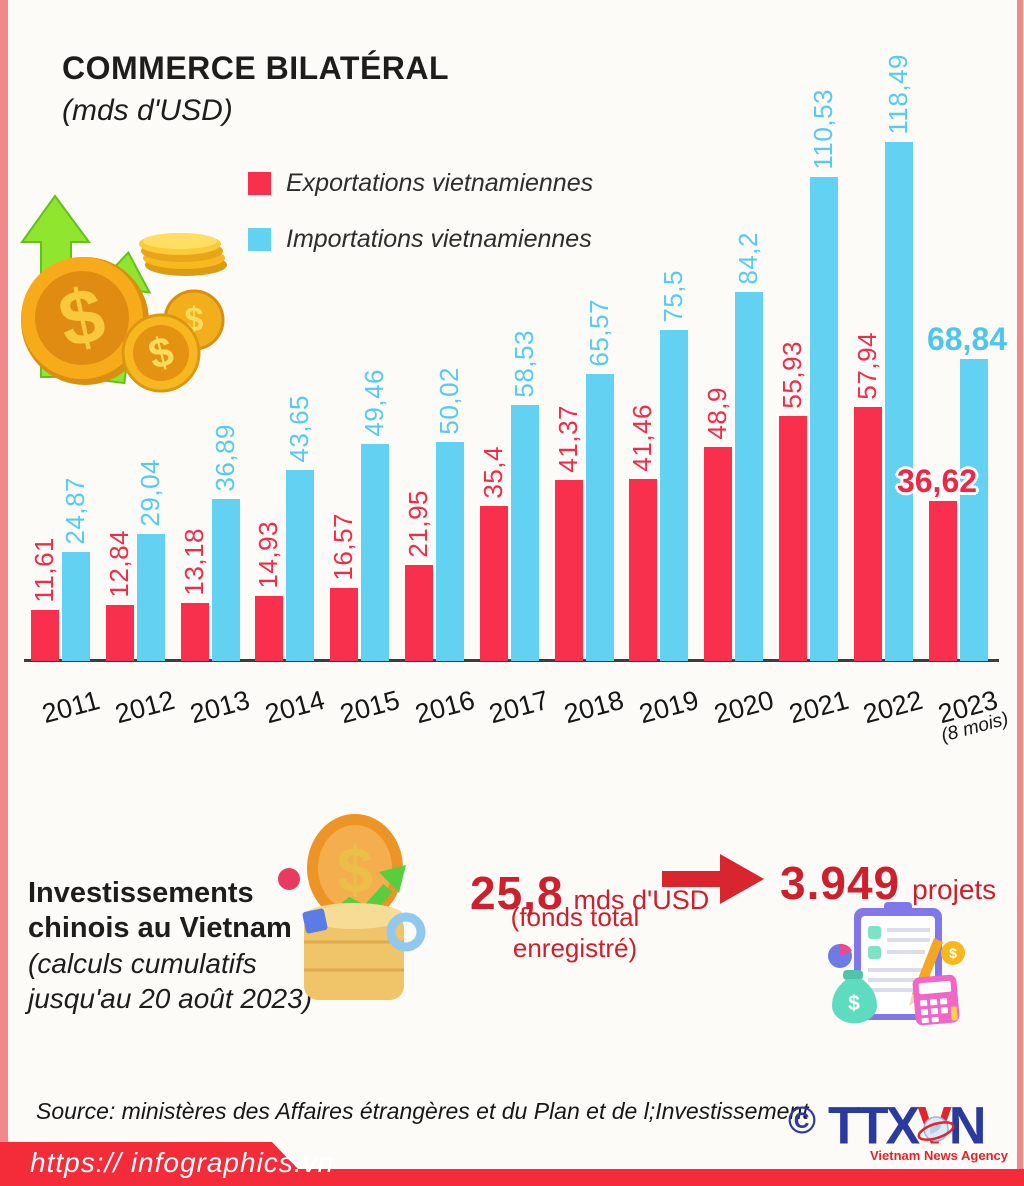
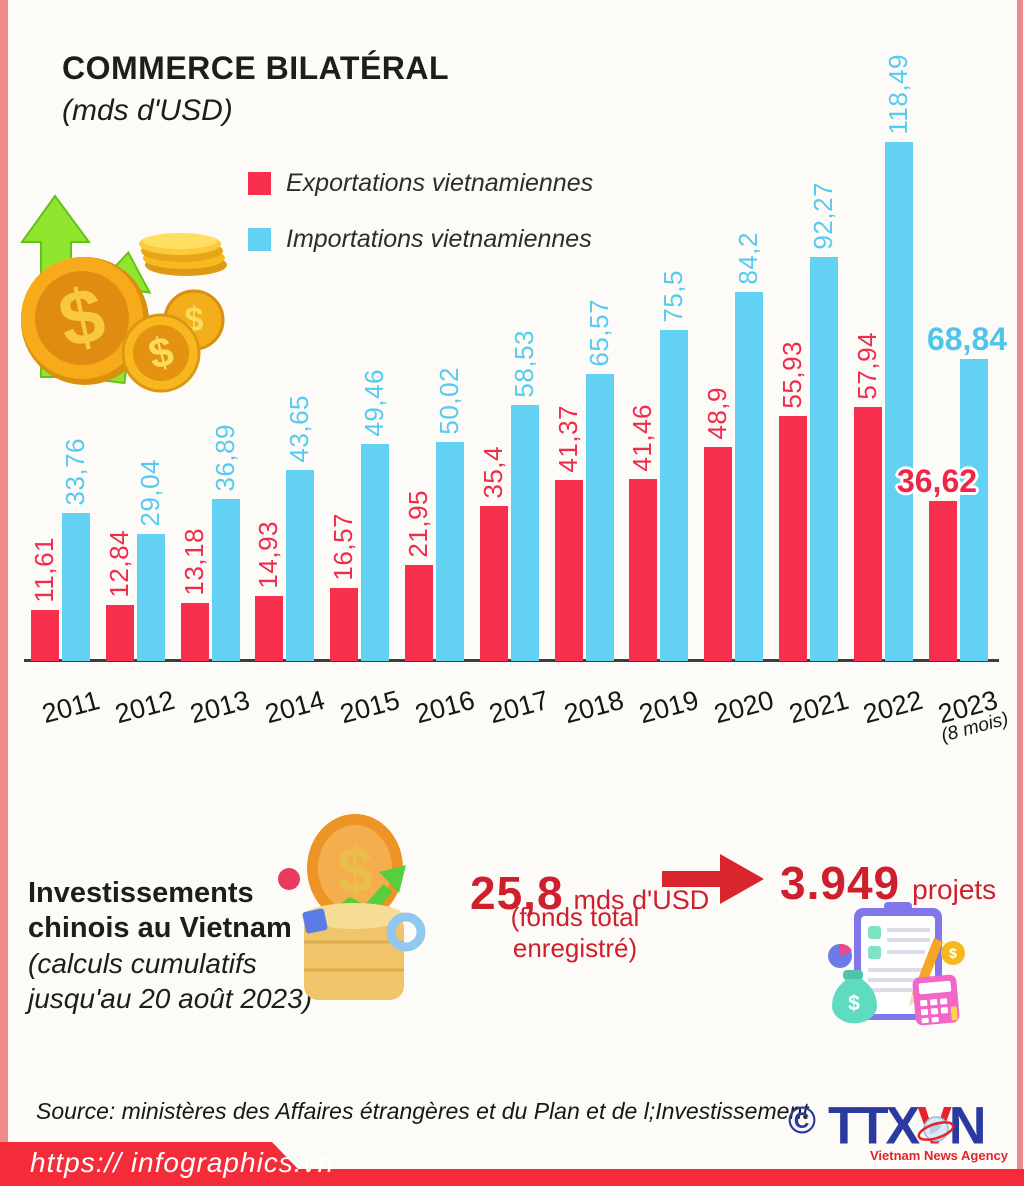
Importations vietnamiennes/2011: 24,87 -> 33,76
Importations vietnamiennes/2021: 110,53 -> 92,27
